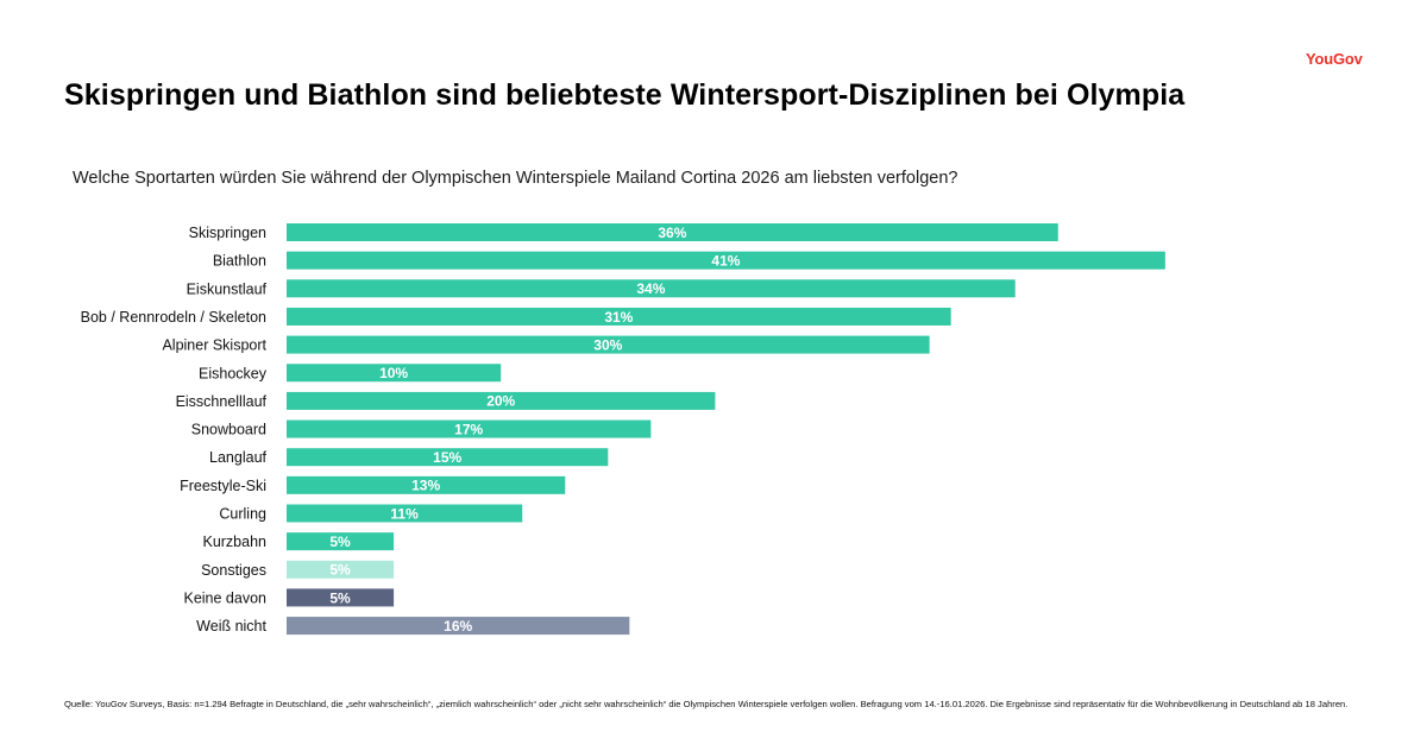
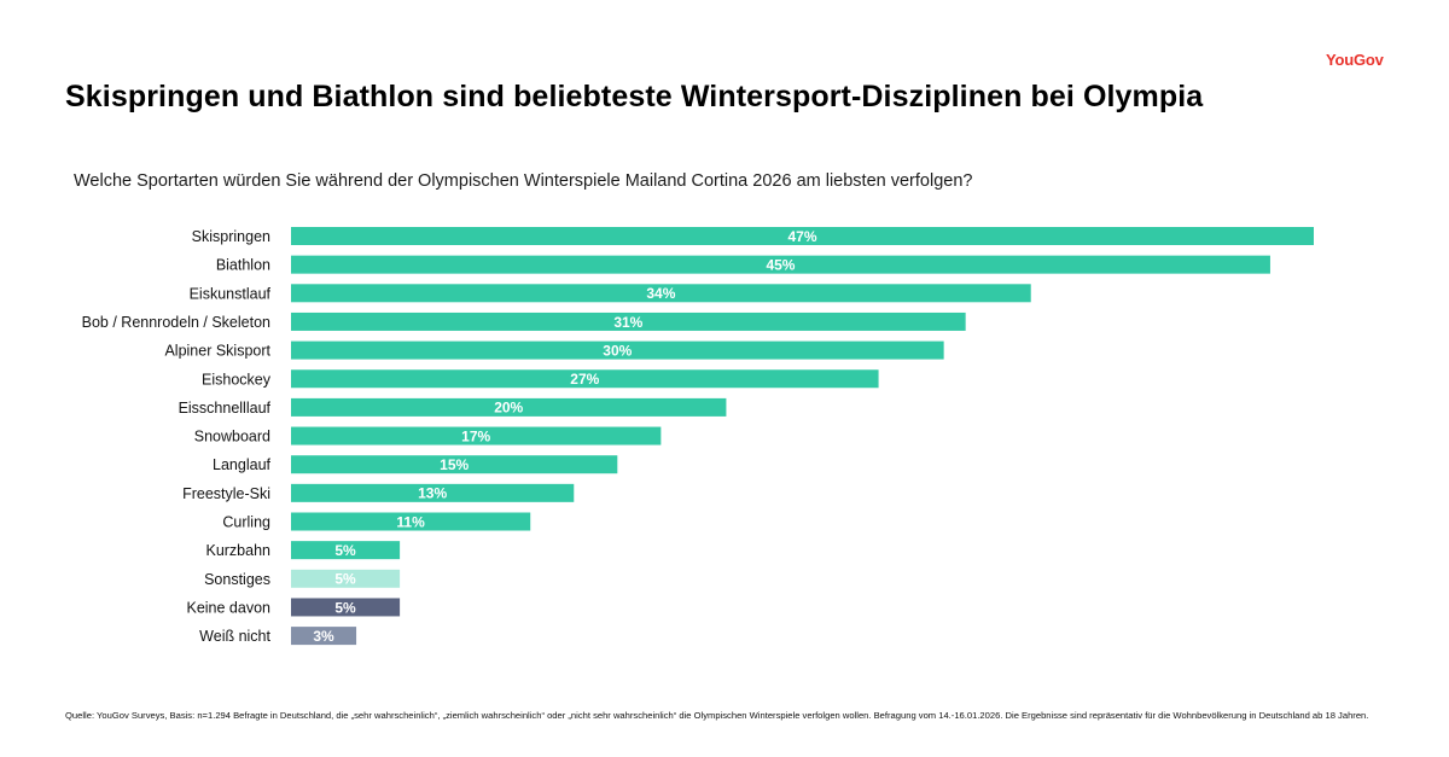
Skispringen: 36% -> 47%
Biathlon: 41% -> 45%
Eishockey: 10% -> 27%
Weiß nicht: 16% -> 3%
